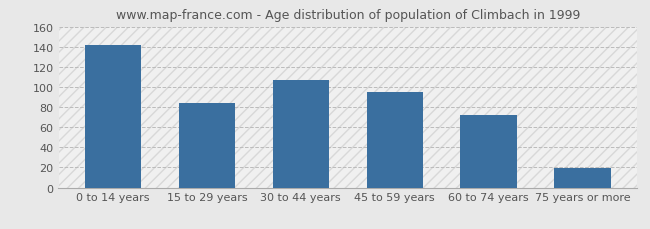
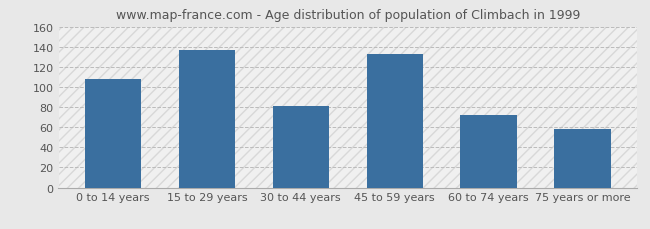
0 to 14 years: 142 -> 108
15 to 29 years: 84 -> 137
30 to 44 years: 107 -> 81
45 to 59 years: 95 -> 133
75 years or more: 19 -> 58
